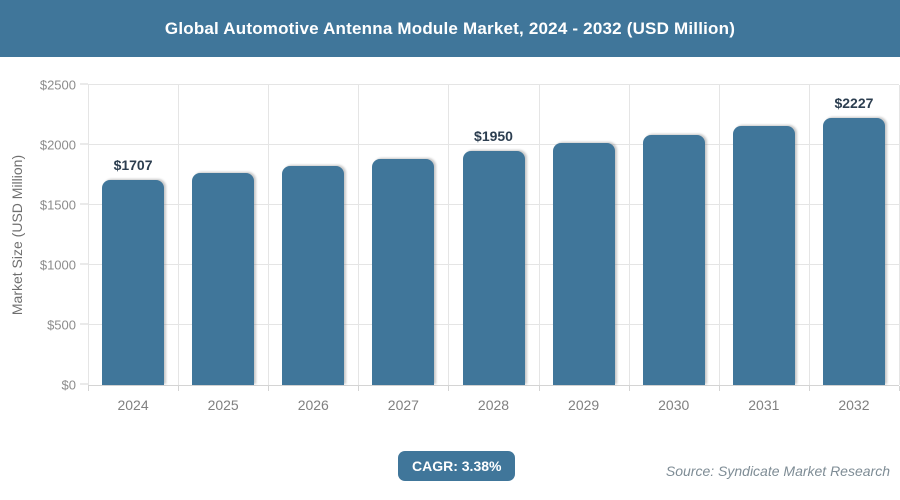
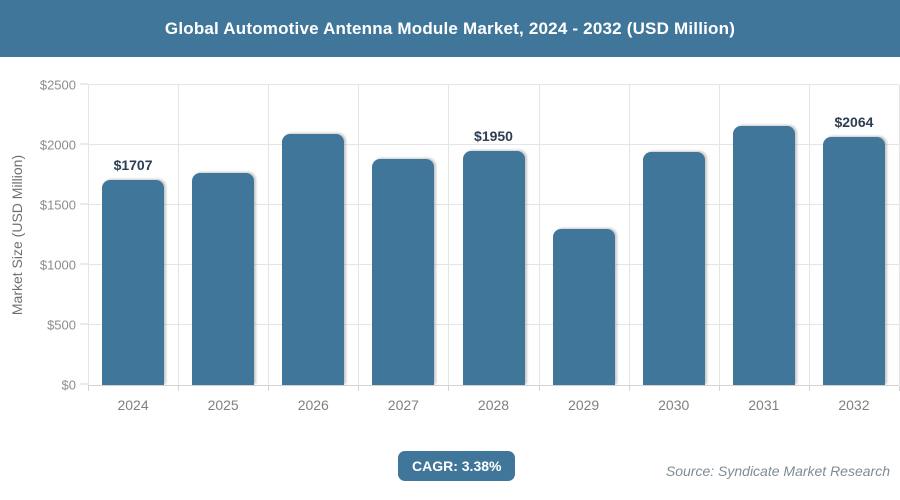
2026: $1820 -> $2090
2029: $2020 -> $1300
2030: $2080 -> $1940
2032: $2227 -> $2064
